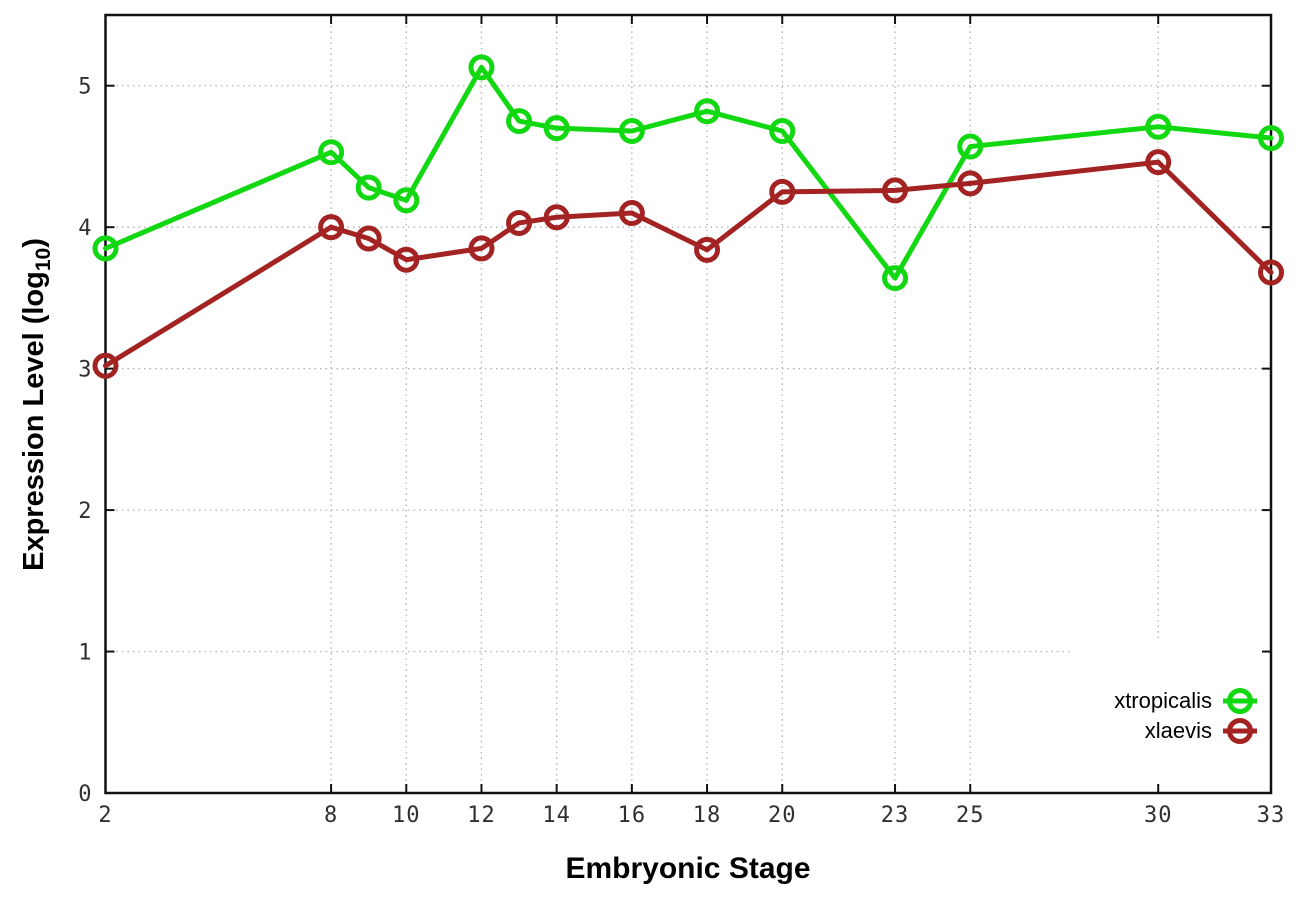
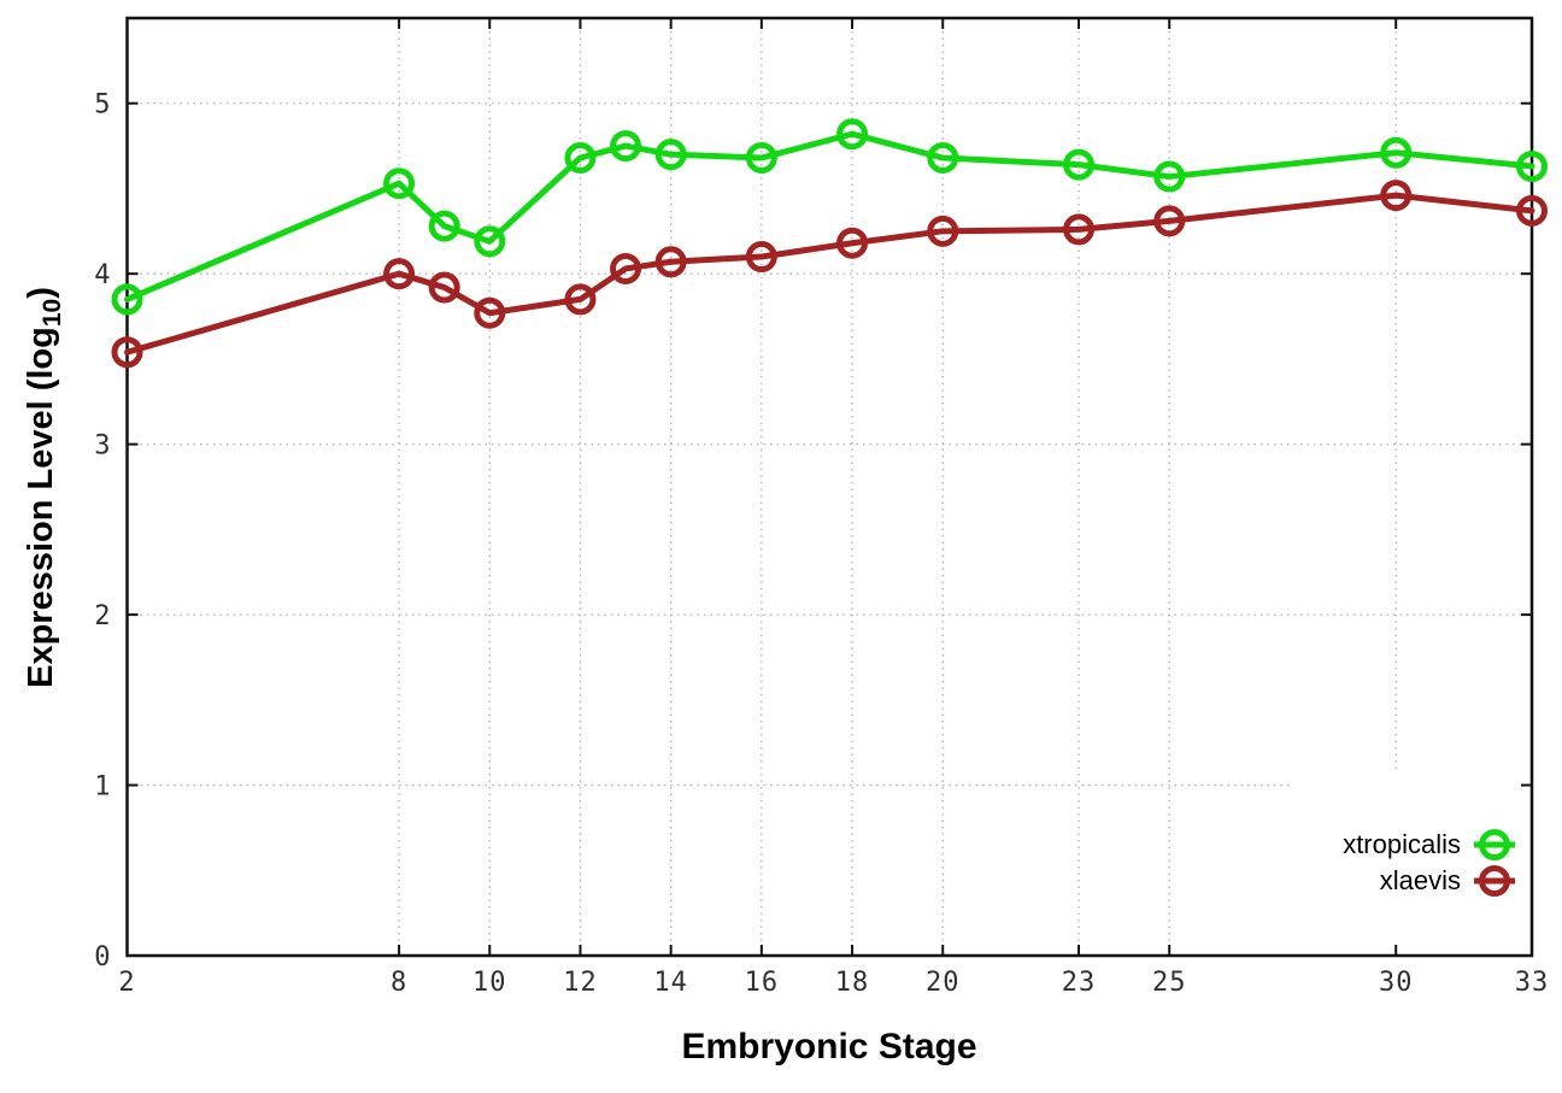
xlaevis/2: 3.02 -> 3.54
xtropicalis/12: 5.13 -> 4.68
xlaevis/18: 3.84 -> 4.18
xtropicalis/23: 3.64 -> 4.64
xlaevis/33: 3.68 -> 4.37
